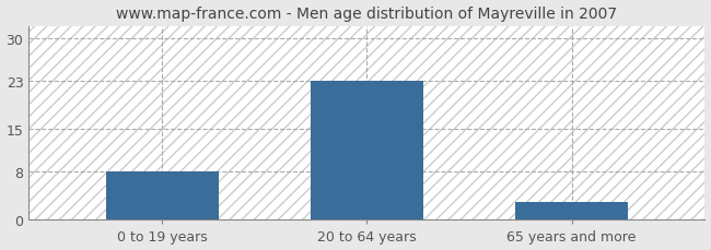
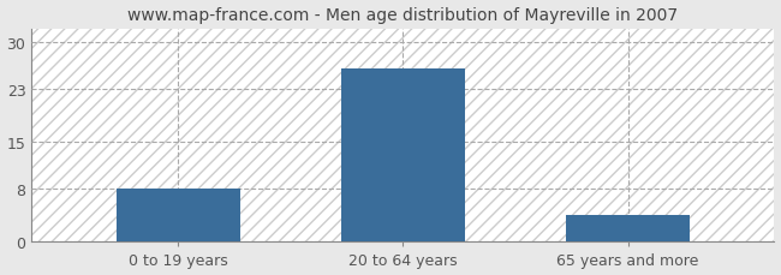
20 to 64 years: 23 -> 26
65 years and more: 3 -> 4
